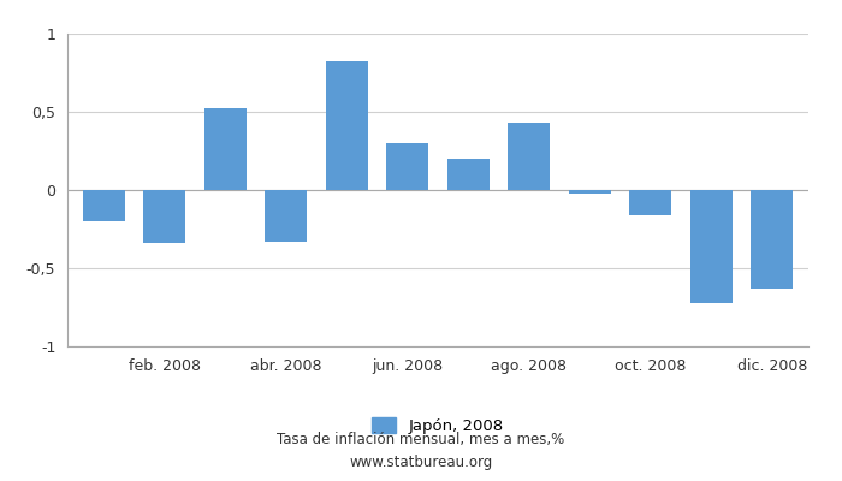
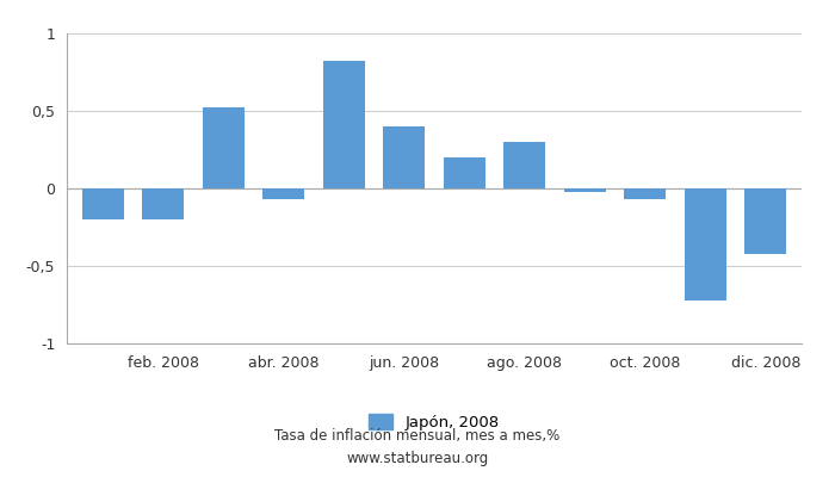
feb. 2008: -0,34 -> -0,20
abr. 2008: -0,33 -> -0,07
jun. 2008: 0,30 -> 0,40
ago. 2008: 0,43 -> 0,30
oct. 2008: -0,16 -> -0,07
dic. 2008: -0,63 -> -0,42
